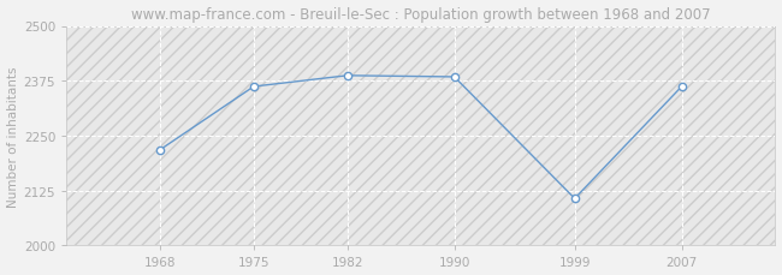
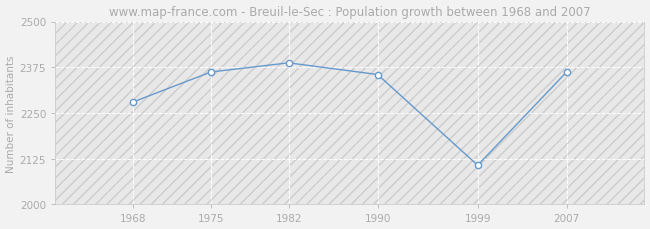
1968: 2218 -> 2280
1990: 2384 -> 2355
